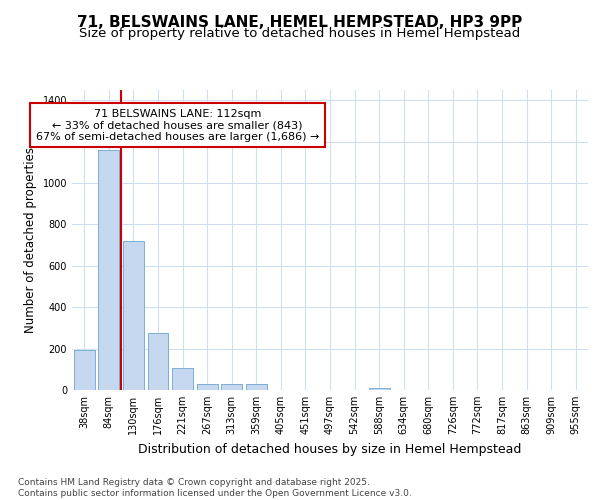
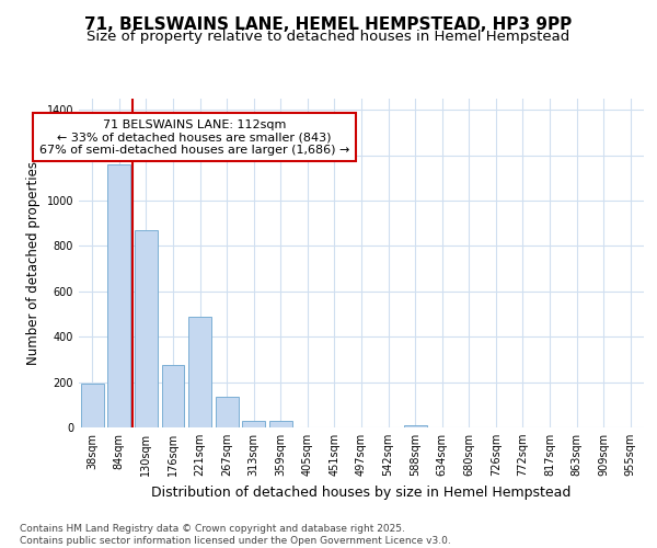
130sqm: 720 -> 870
221sqm: 105 -> 490
267sqm: 30 -> 135
